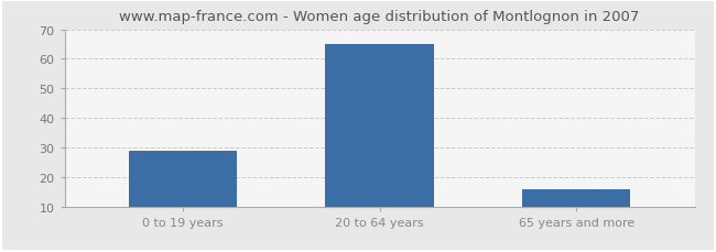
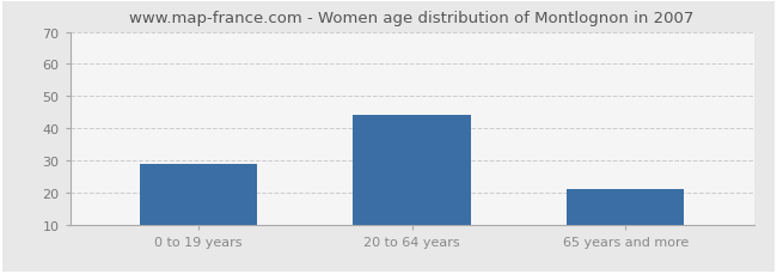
20 to 64 years: 65 -> 44
65 years and more: 16 -> 21
